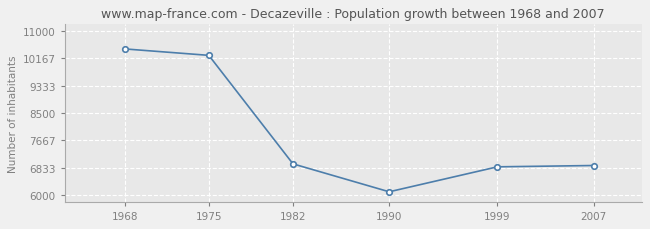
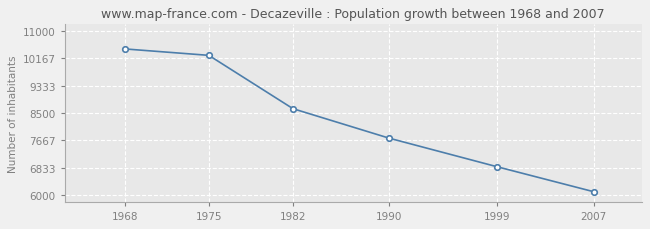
1982: 6950 -> 8630
1990: 6100 -> 7730
2007: 6900 -> 6100
